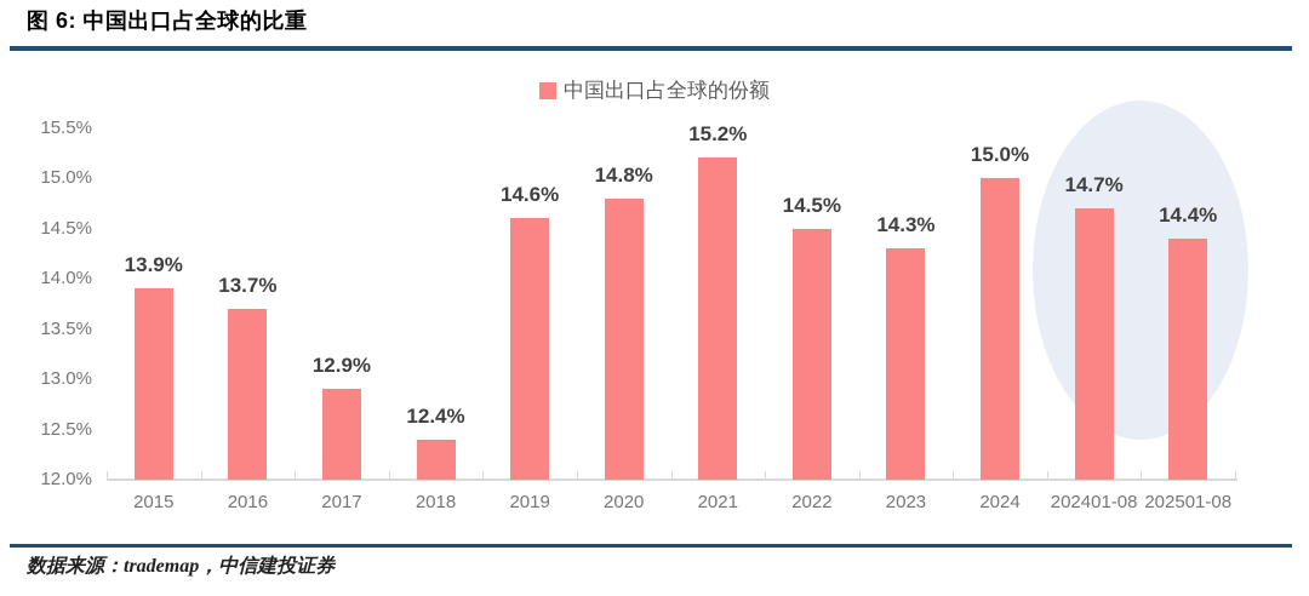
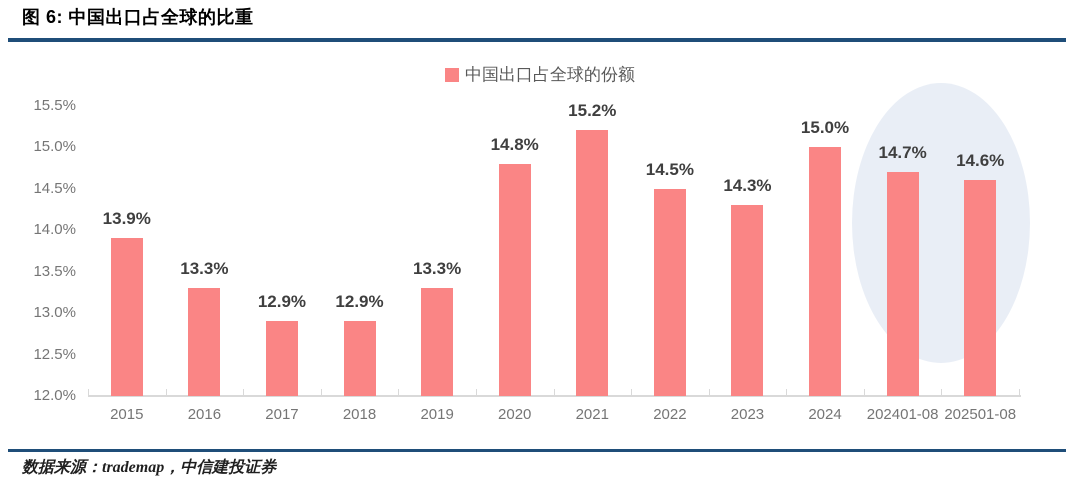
2016: 13.7% -> 13.3%
2018: 12.4% -> 12.9%
2019: 14.6% -> 13.3%
202501-08: 14.4% -> 14.6%
